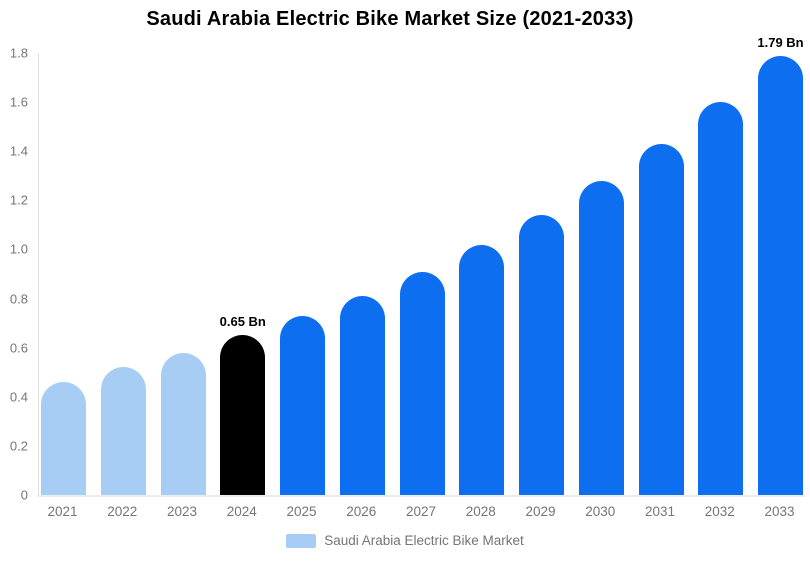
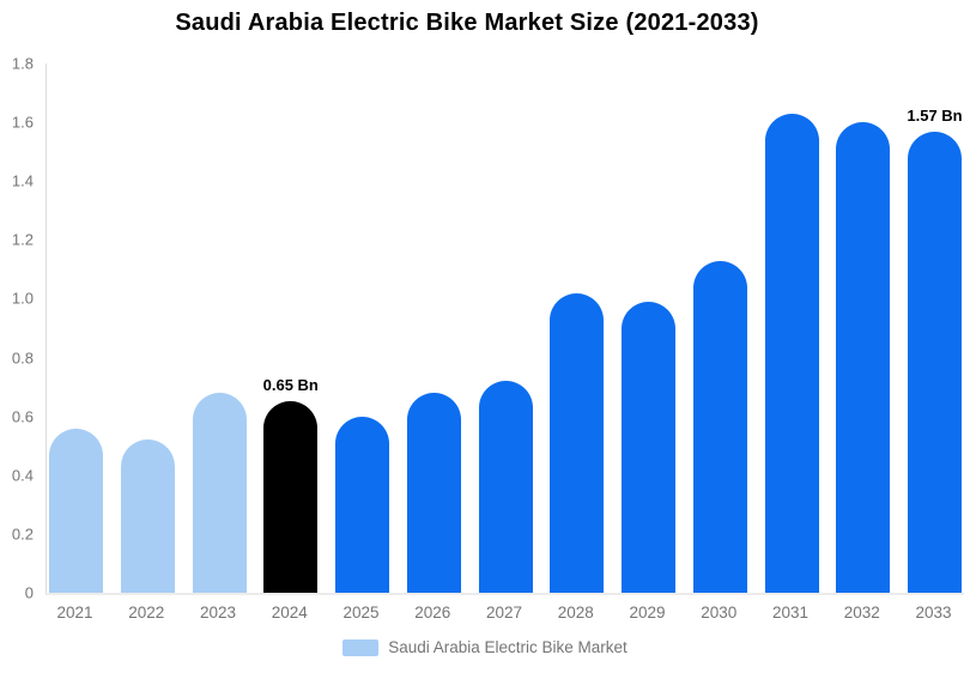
2021: 0.46 -> 0.56
2023: 0.58 -> 0.68
2025: 0.73 -> 0.60
2026: 0.81 -> 0.68
2027: 0.91 -> 0.72
2029: 1.14 -> 0.99
2030: 1.28 -> 1.13
2031: 1.43 -> 1.63
2033: 1.79 -> 1.57
